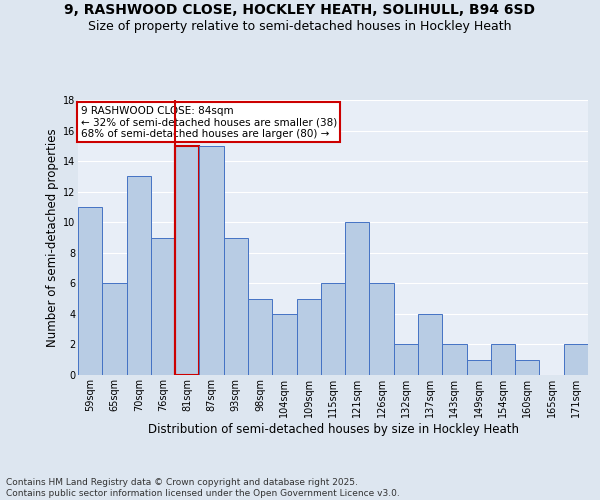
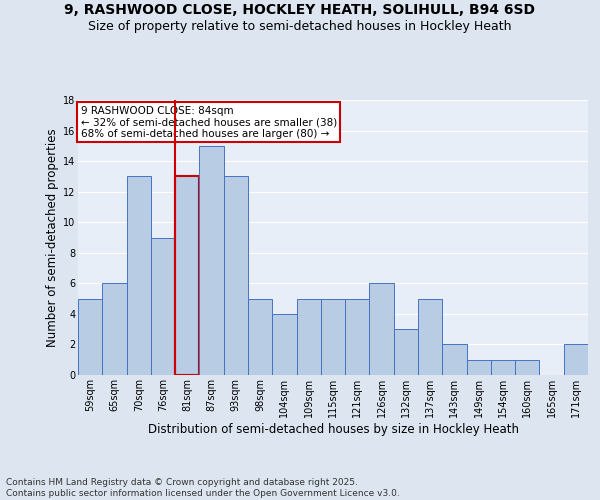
59sqm: 11 -> 5
81sqm: 15 -> 13
93sqm: 9 -> 13
115sqm: 6 -> 5
121sqm: 10 -> 5
132sqm: 2 -> 3
137sqm: 4 -> 5
154sqm: 2 -> 1
